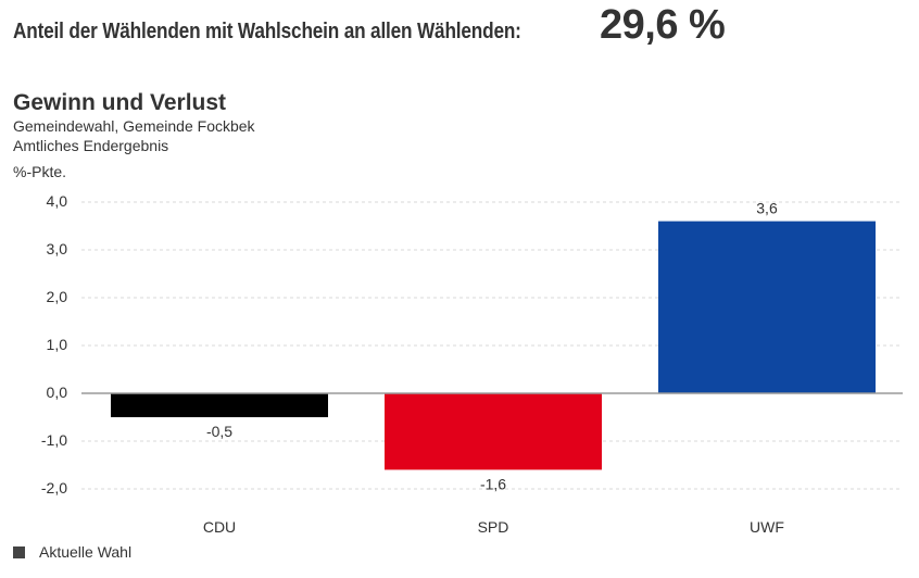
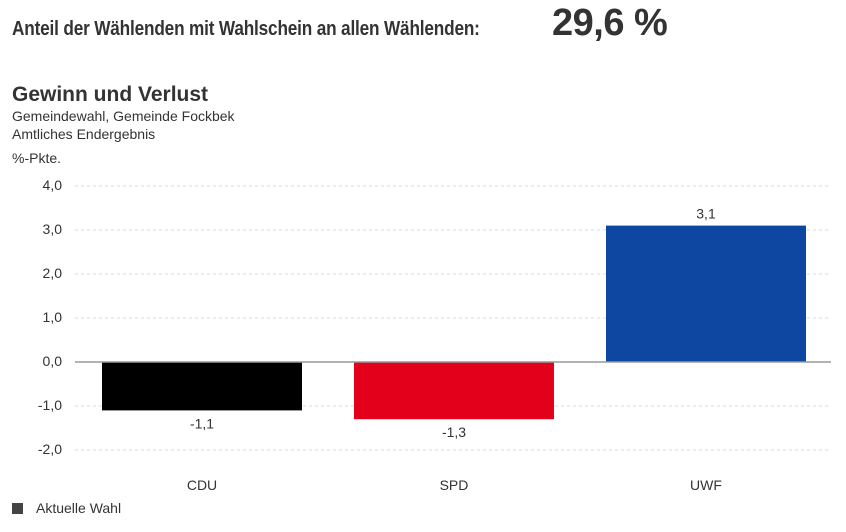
CDU: -0,5 -> -1,1
SPD: -1,6 -> -1,3
UWF: 3,6 -> 3,1
